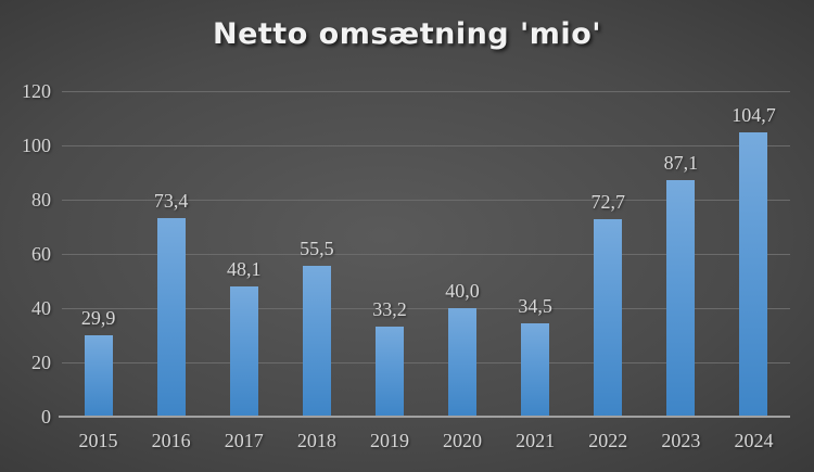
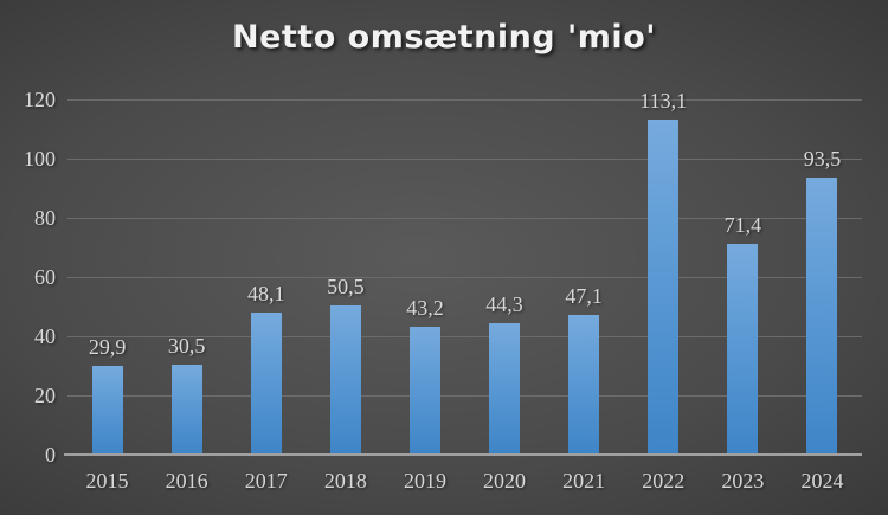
2016: 73,4 -> 30,5
2018: 55,5 -> 50,5
2019: 33,2 -> 43,2
2020: 40,0 -> 44,3
2021: 34,5 -> 47,1
2022: 72,7 -> 113,1
2023: 87,1 -> 71,4
2024: 104,7 -> 93,5
